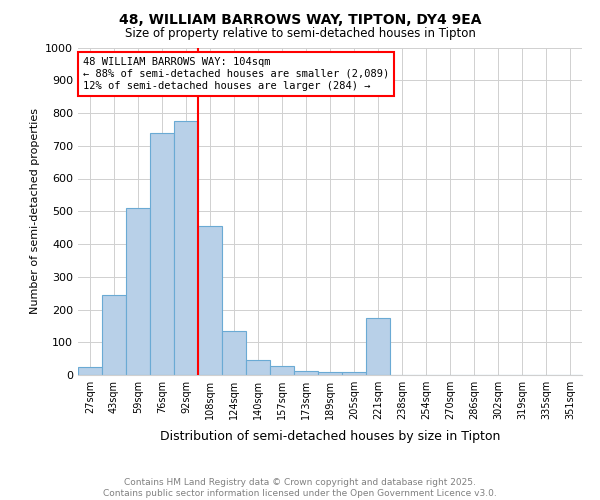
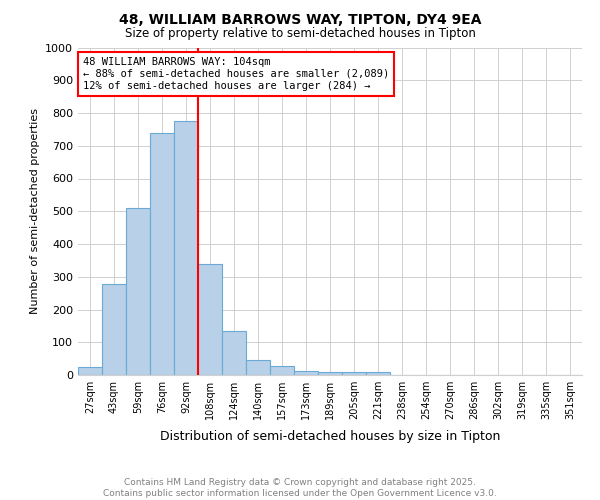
43sqm: 245 -> 278
108sqm: 455 -> 340
221sqm: 175 -> 10
